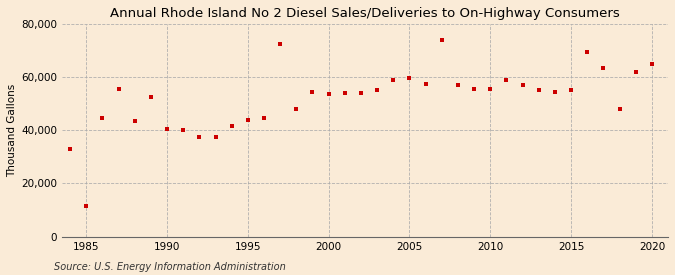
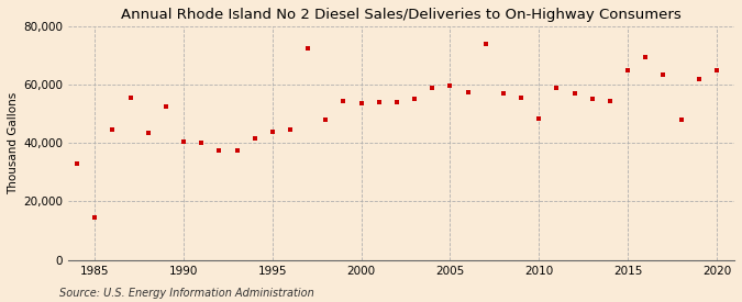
1985: 11,500 -> 14,500
2010: 55,500 -> 48,500
2015: 55,000 -> 65,000
